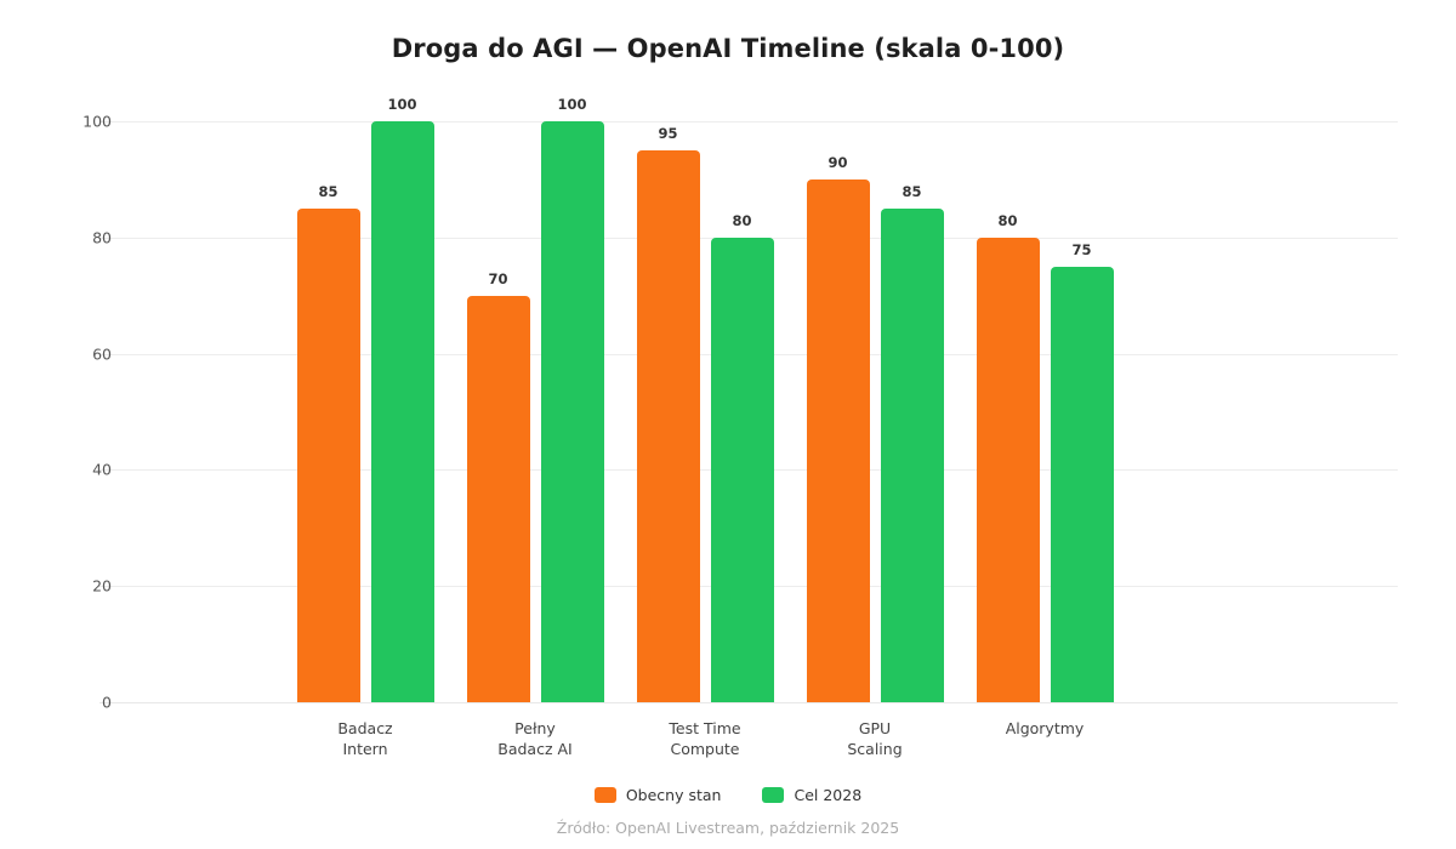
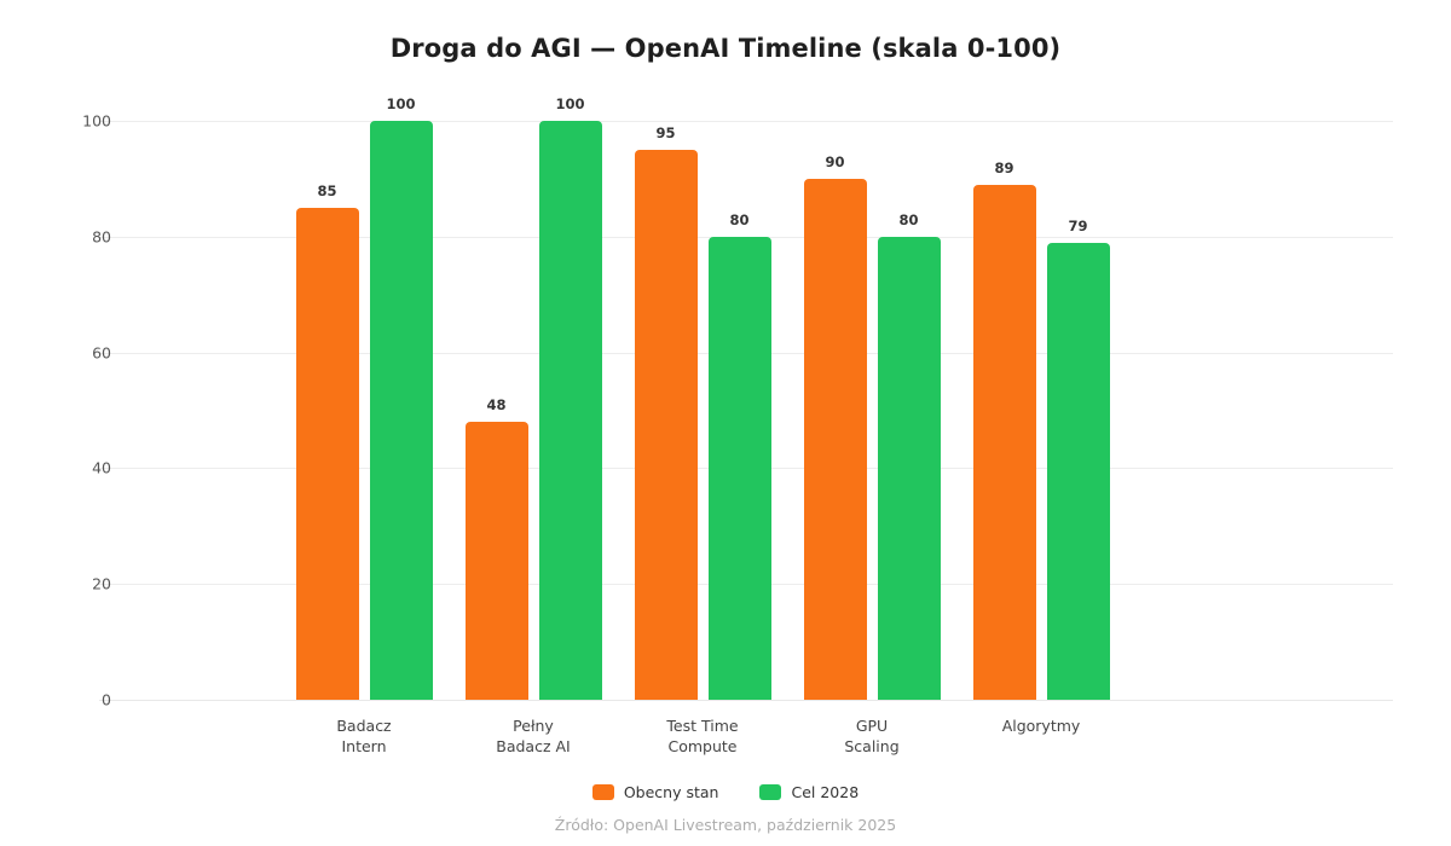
Obecny stan/Pełny Badacz AI: 70 -> 48
Cel 2028/GPU Scaling: 85 -> 80
Obecny stan/Algorytmy: 80 -> 89
Cel 2028/Algorytmy: 75 -> 79
